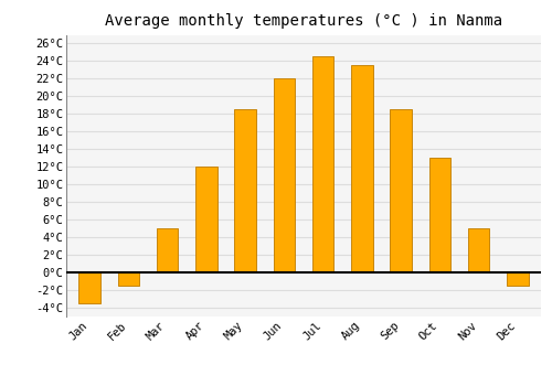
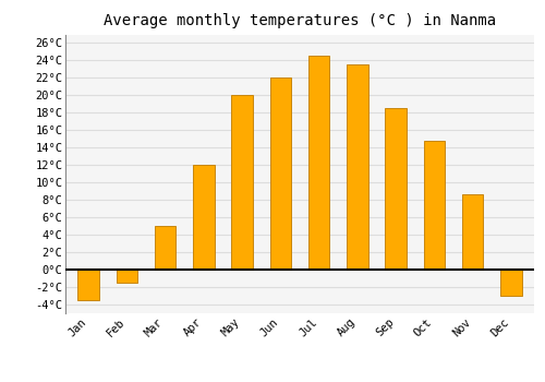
May: 18.5°C -> 20.0°C
Oct: 13.0°C -> 14.8°C
Nov: 5.0°C -> 8.6°C
Dec: -1.5°C -> -3.0°C
